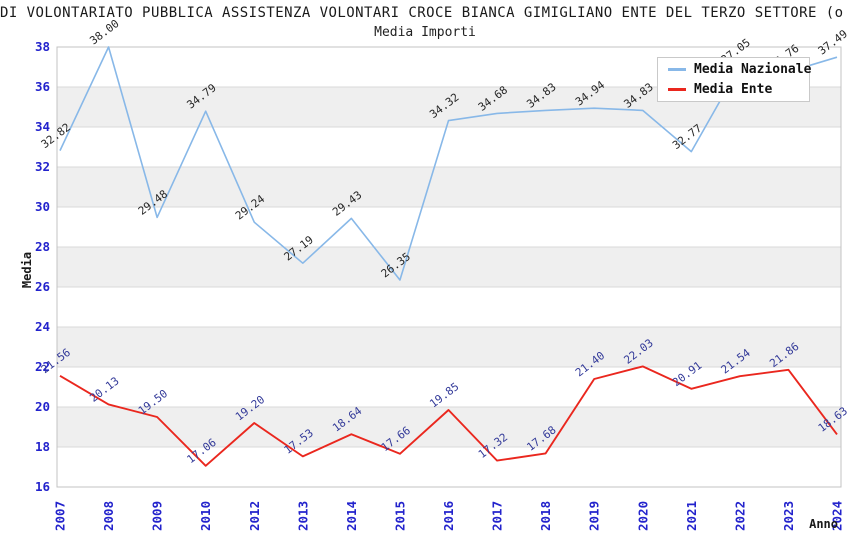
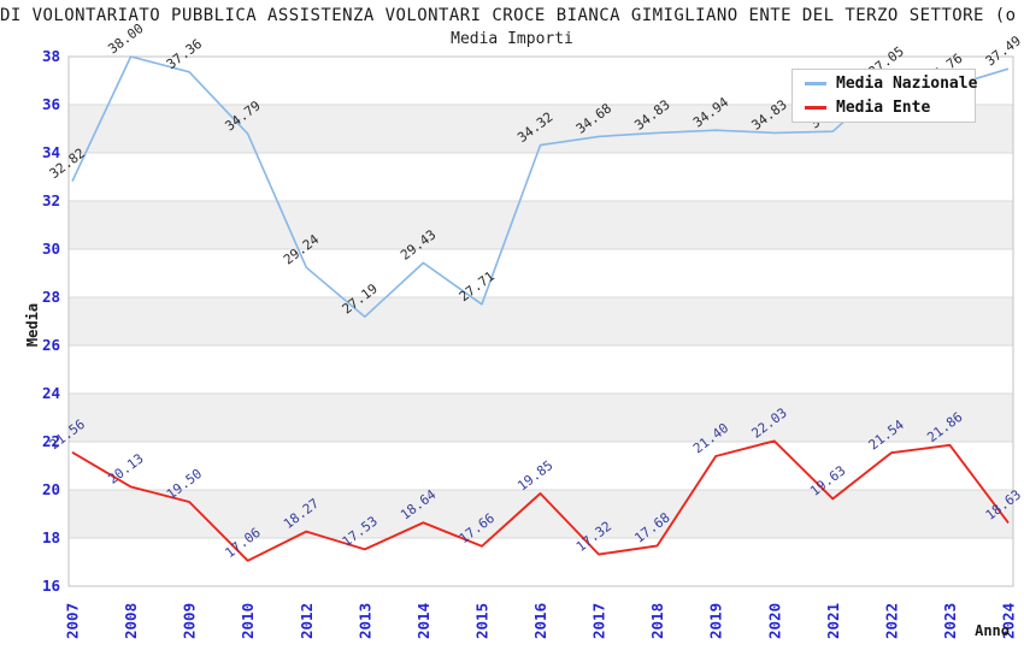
Media Nazionale/2009: 29.48 -> 37.36
Media Ente/2012: 19.20 -> 18.27
Media Nazionale/2015: 26.35 -> 27.71
Media Nazionale/2021: 32.77 -> 34.89
Media Ente/2021: 20.91 -> 19.63
